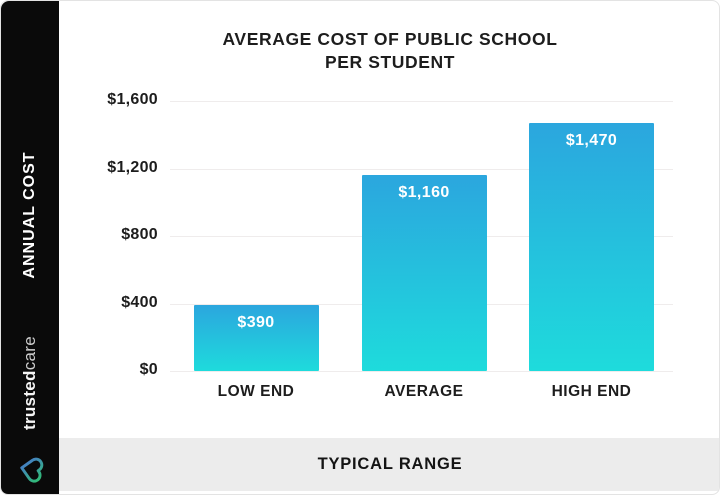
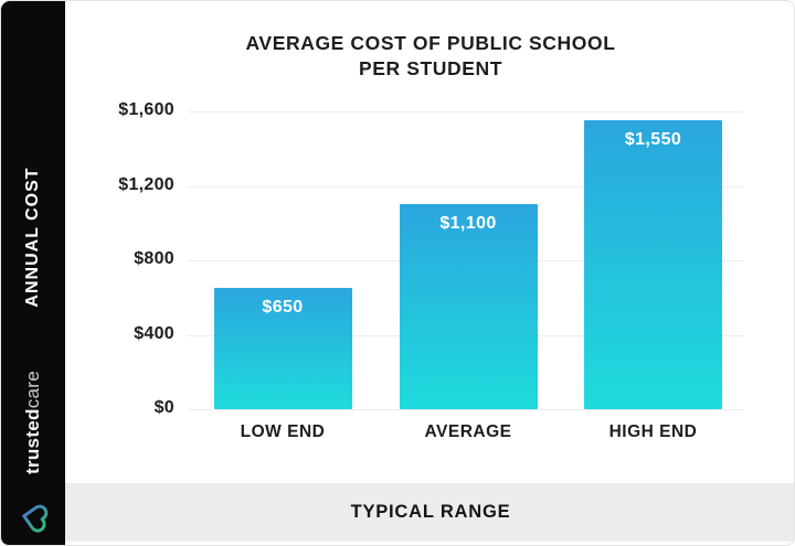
LOW END: $390 -> $650
AVERAGE: $1,160 -> $1,100
HIGH END: $1,470 -> $1,550
